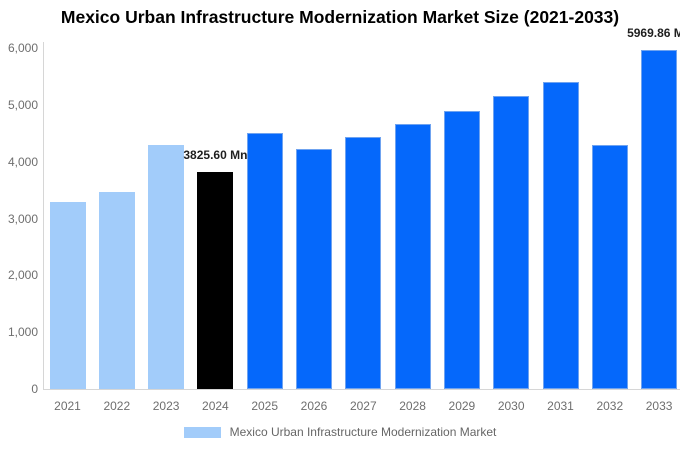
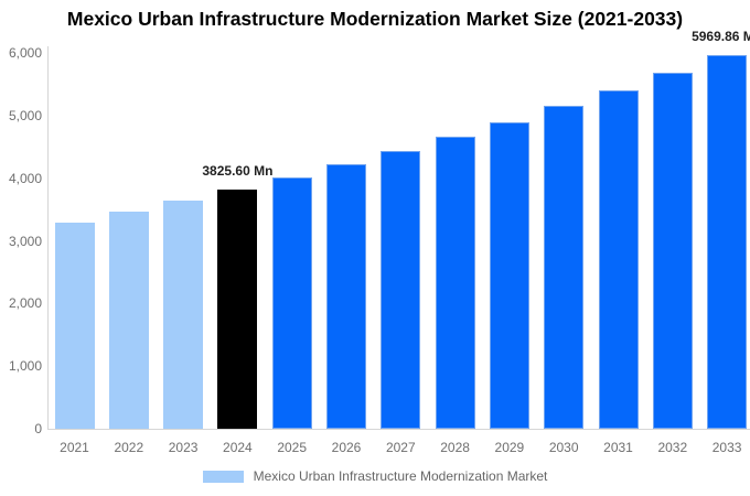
2023: 4300 -> 3600
2025: 4500 -> 4000
2032: 4300 -> 5700
